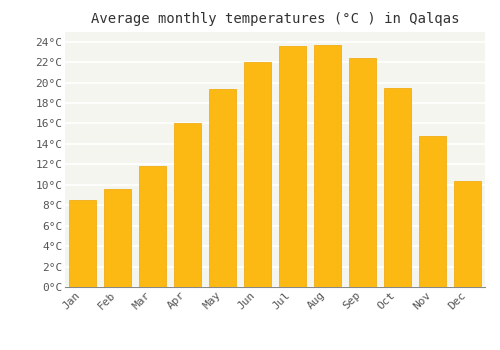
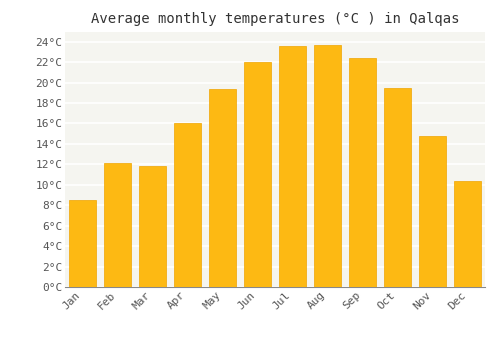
Feb: 9.6°C -> 12.1°C
